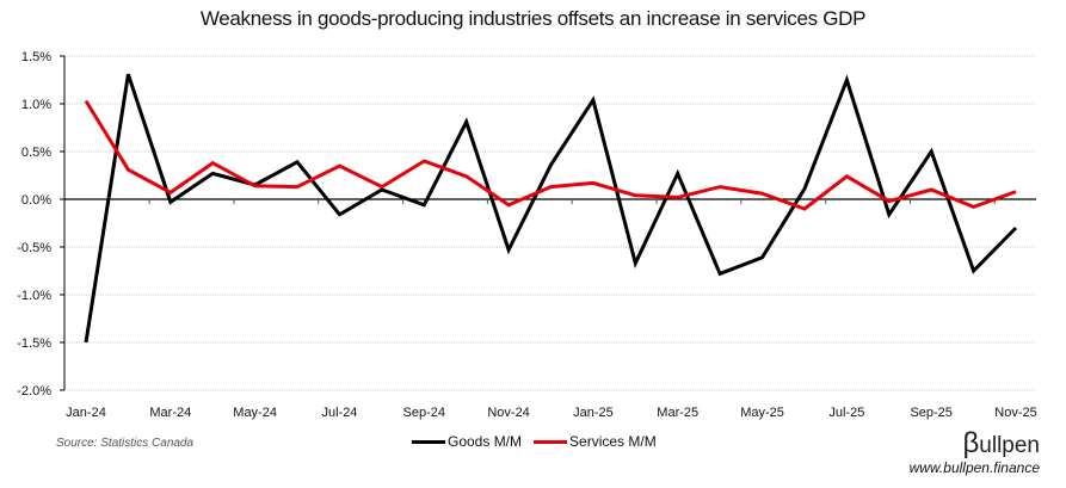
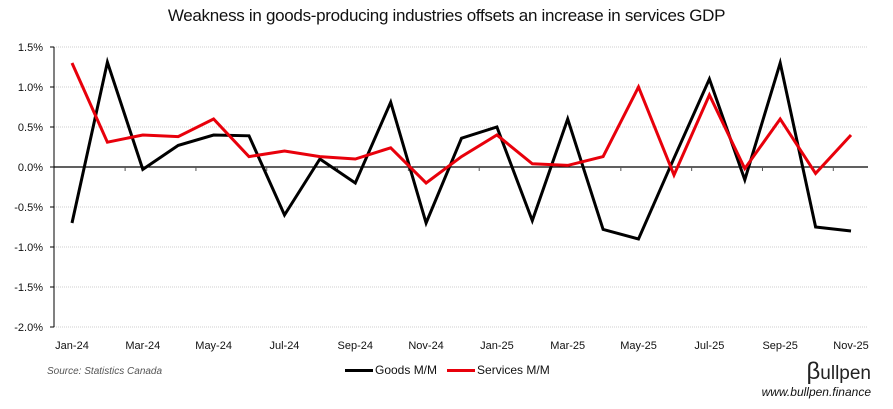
Goods M/M/Jan-24: -1.5% -> -0.7%
Services M/M/Jan-24: 1.0% -> 1.3%
Services M/M/Mar-24: 0.1% -> 0.4%
Goods M/M/May-24: 0.1% -> 0.4%
Services M/M/May-24: 0.1% -> 0.6%
Goods M/M/Jul-24: -0.2% -> -0.6%
Services M/M/Jul-24: 0.3% -> 0.2%
Goods M/M/Sep-24: -0.1% -> -0.2%
Services M/M/Sep-24: 0.4% -> 0.1%
Goods M/M/Nov-24: -0.5% -> -0.7%
Services M/M/Nov-24: -0.1% -> -0.2%
Goods M/M/Jan-25: 1.0% -> 0.5%
Services M/M/Jan-25: 0.2% -> 0.4%
Goods M/M/Mar-25: 0.3% -> 0.6%
Goods M/M/May-25: -0.6% -> -0.9%
Services M/M/May-25: 0.1% -> 1.0%
Goods M/M/Jul-25: 1.2% -> 1.1%
Services M/M/Jul-25: 0.2% -> 0.9%
Goods M/M/Sep-25: 0.5% -> 1.3%
Services M/M/Sep-25: 0.1% -> 0.6%
Goods M/M/Nov-25: -0.3% -> -0.8%
Services M/M/Nov-25: 0.1% -> 0.4%
